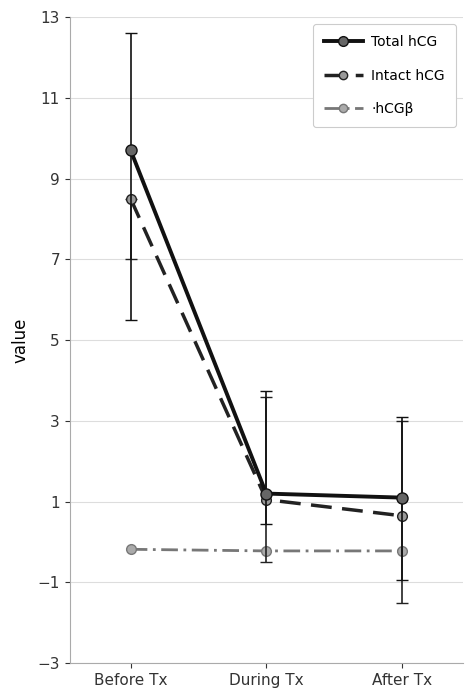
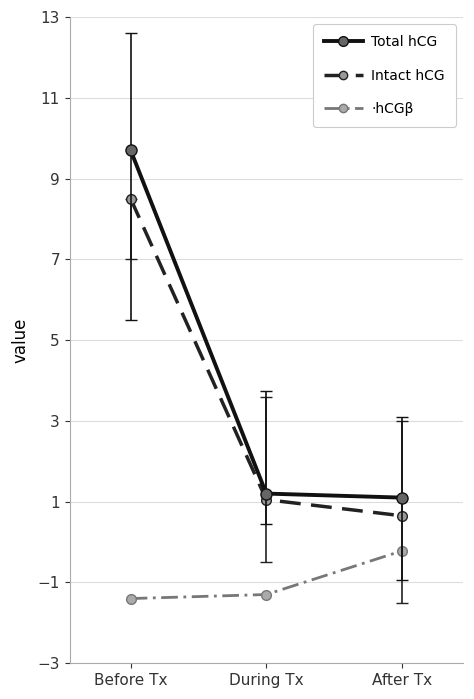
·hCGβ/Before Tx: -0.18 -> -1.40
·hCGβ/During Tx: -0.22 -> -1.30
